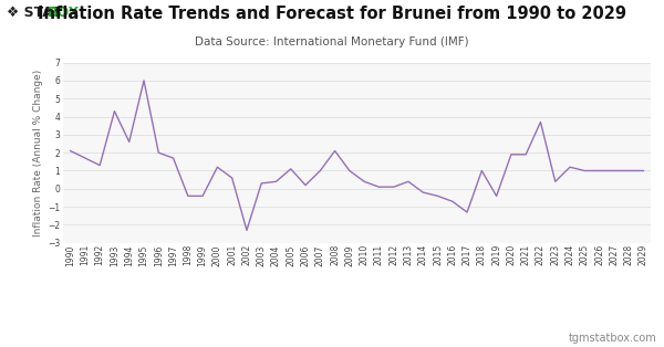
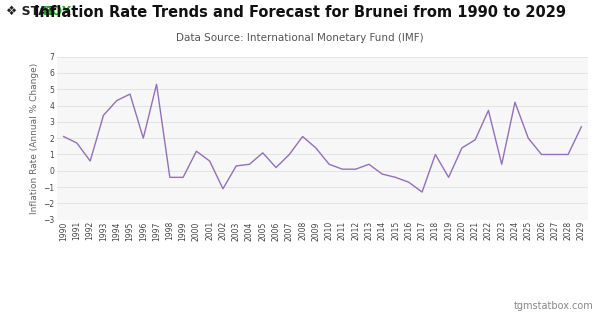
1992: 1.3 -> 0.6
1993: 4.3 -> 3.4
1994: 2.6 -> 4.3
1995: 6.0 -> 4.7
1997: 1.7 -> 5.3
2002: -2.3 -> -1.1
2009: 1.0 -> 1.4
2020: 1.9 -> 1.4
2024: 1.2 -> 4.2
2025: 1.0 -> 2.0
2029: 1.0 -> 2.7
